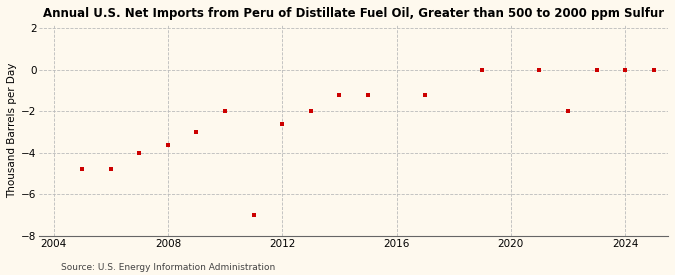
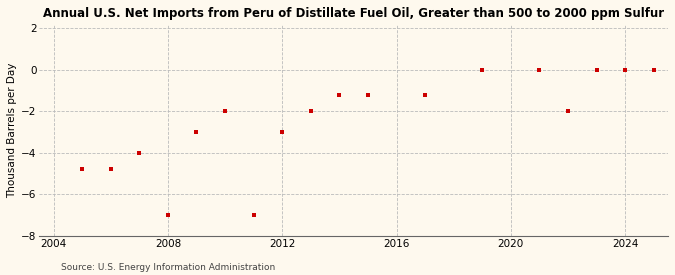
2008: -3.6 -> -7.0
2012: -2.6 -> -3.0
